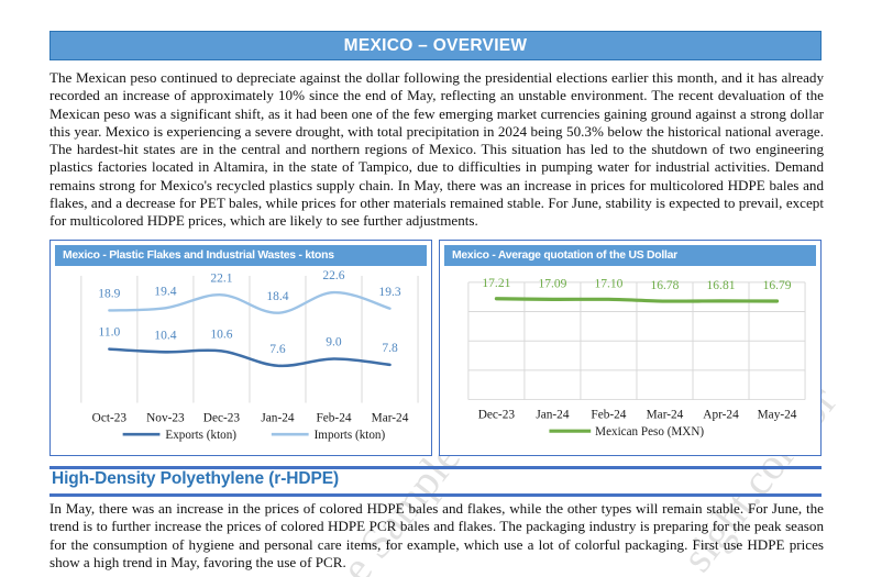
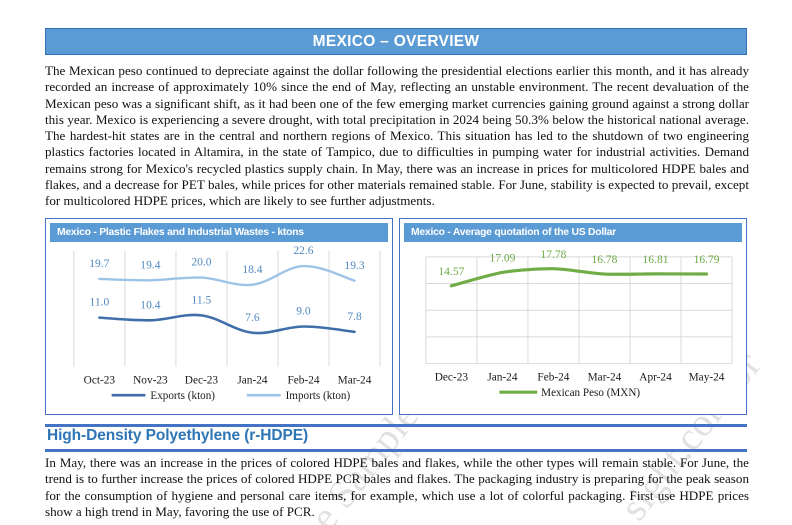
Mexico - Plastic Flakes and Industrial Wastes - ktons/Imports (kton)/Oct-23: 18.9 -> 19.7
Mexico - Plastic Flakes and Industrial Wastes - ktons/Exports (kton)/Dec-23: 10.6 -> 11.5
Mexico - Plastic Flakes and Industrial Wastes - ktons/Imports (kton)/Dec-23: 22.1 -> 20.0
Mexico - Average quotation of the US Dollar/Dec-23: 17.21 -> 14.57
Mexico - Average quotation of the US Dollar/Feb-24: 17.10 -> 17.78
